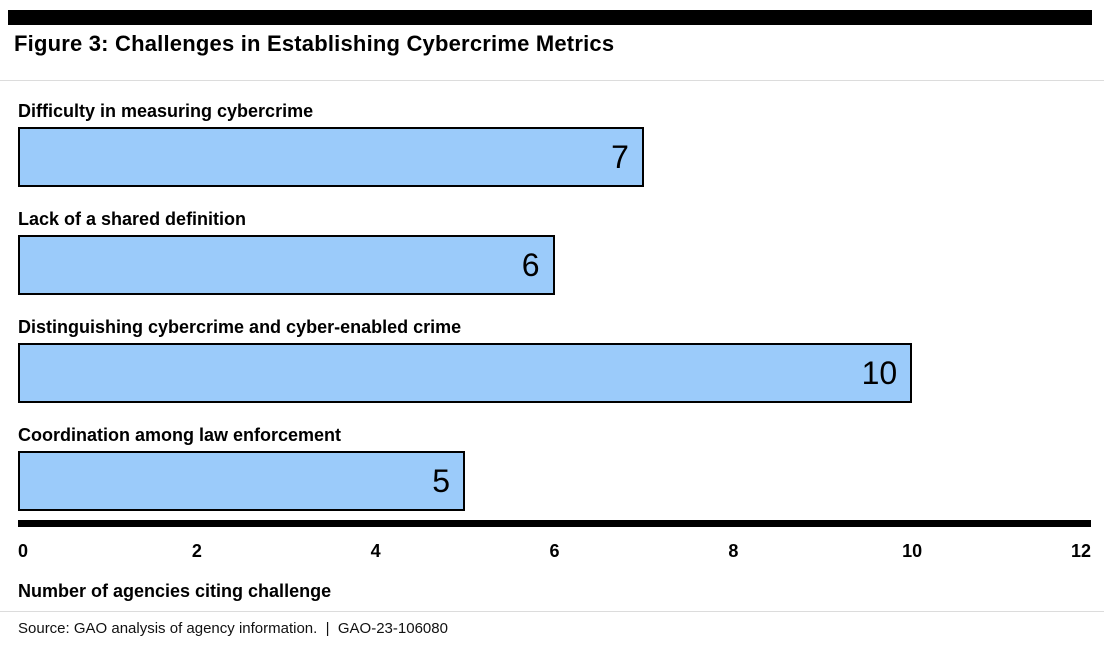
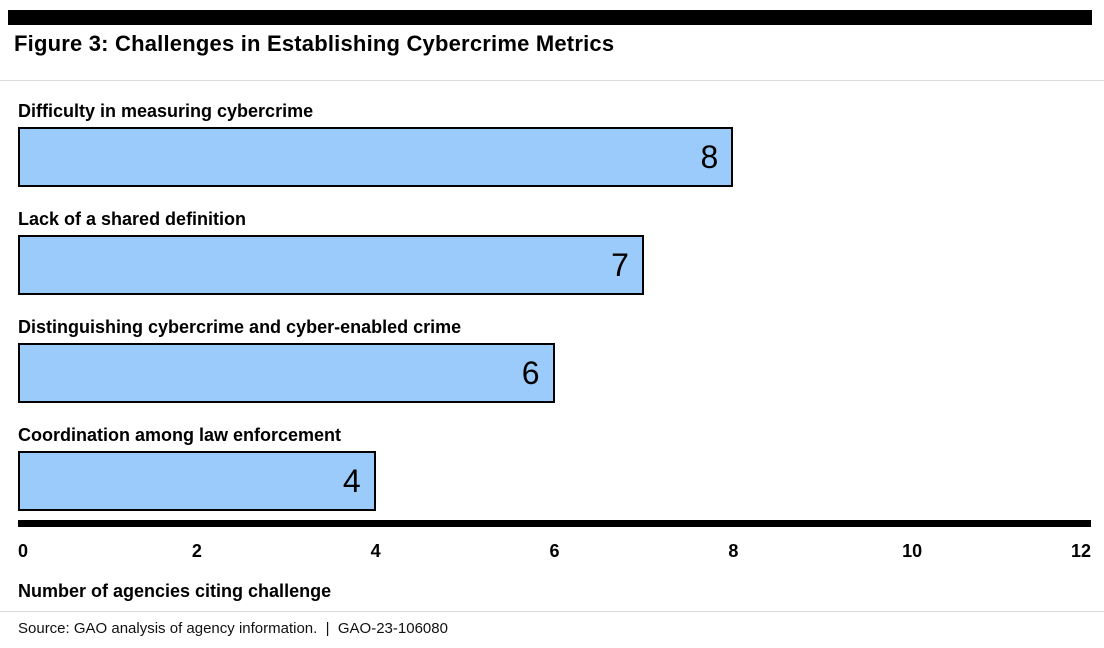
Difficulty in measuring cybercrime: 7 -> 8
Lack of a shared definition: 6 -> 7
Distinguishing cybercrime and cyber-enabled crime: 10 -> 6
Coordination among law enforcement: 5 -> 4
